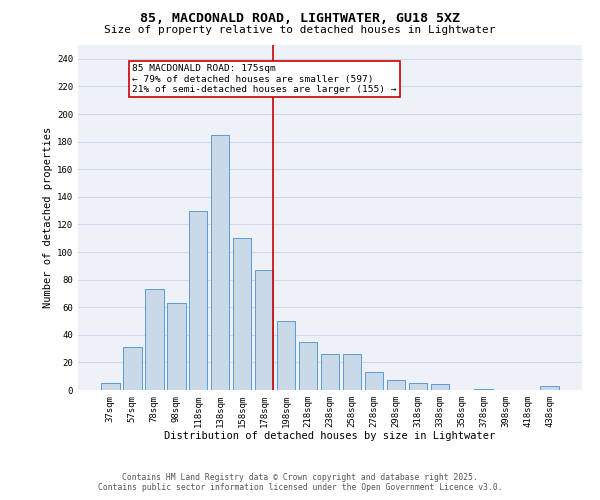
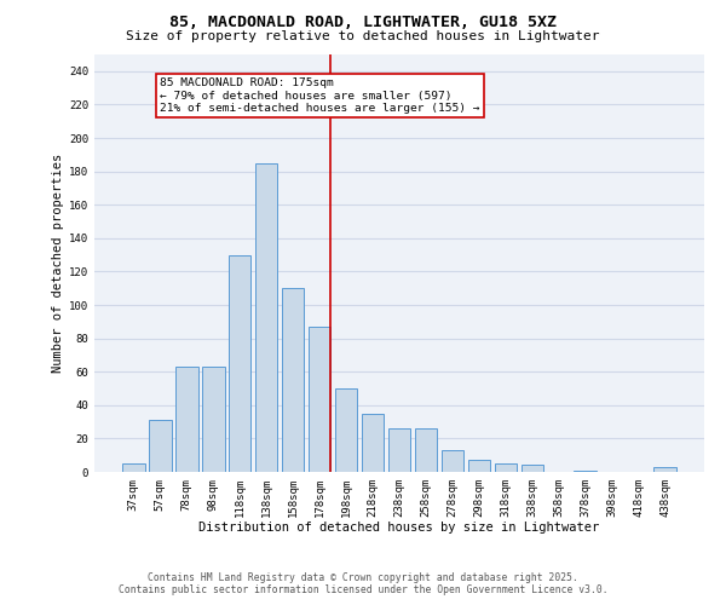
78sqm: 73 -> 63
